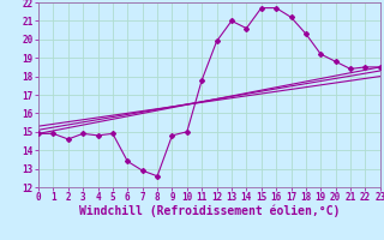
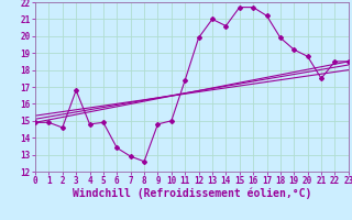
3: 14.9 -> 16.8
11: 17.8 -> 17.4
18: 20.3 -> 19.9
21: 18.4 -> 17.5
